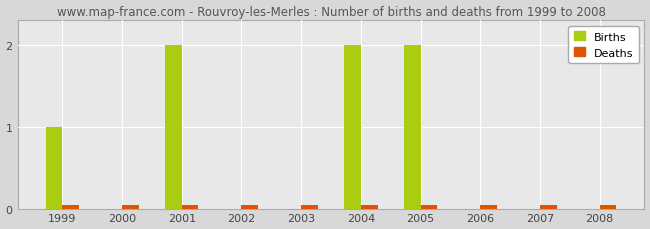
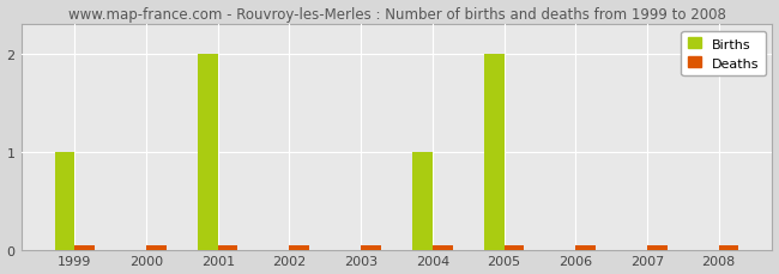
Births/2004: 2 -> 1
